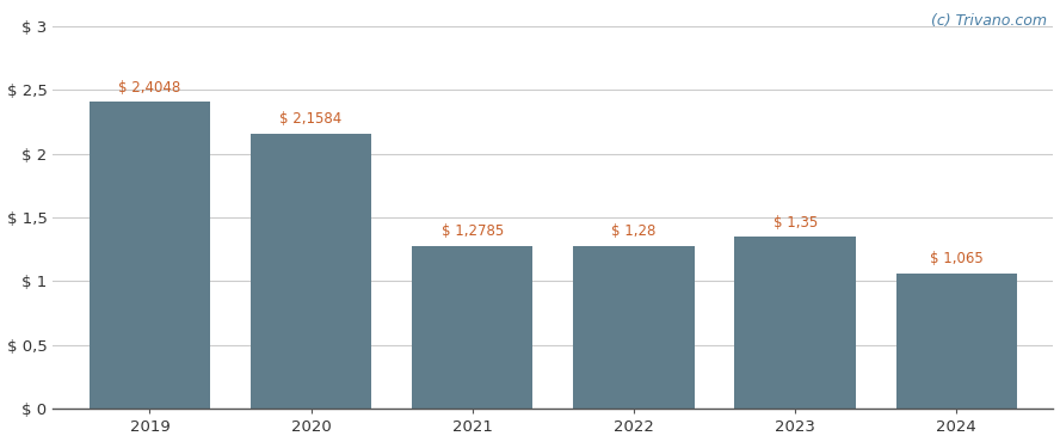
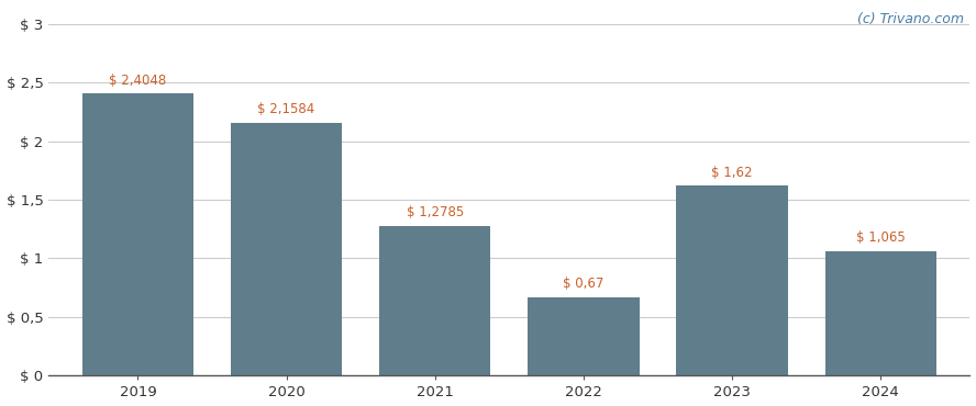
2022: 1,28 -> 0,67
2023: 1,35 -> 1,62
